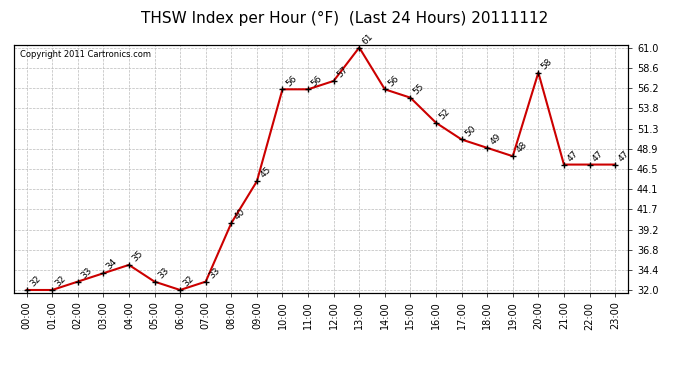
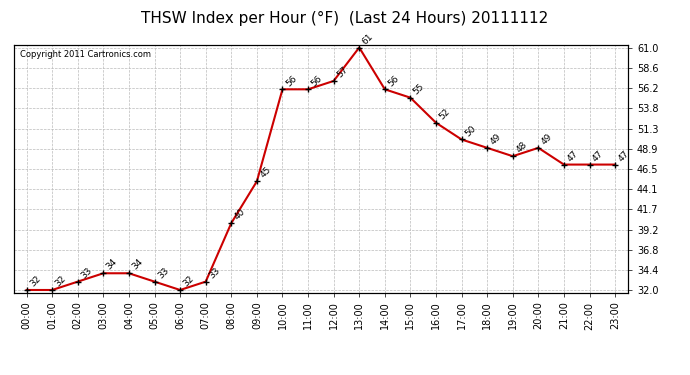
04:00: 35 -> 34
20:00: 58 -> 49
